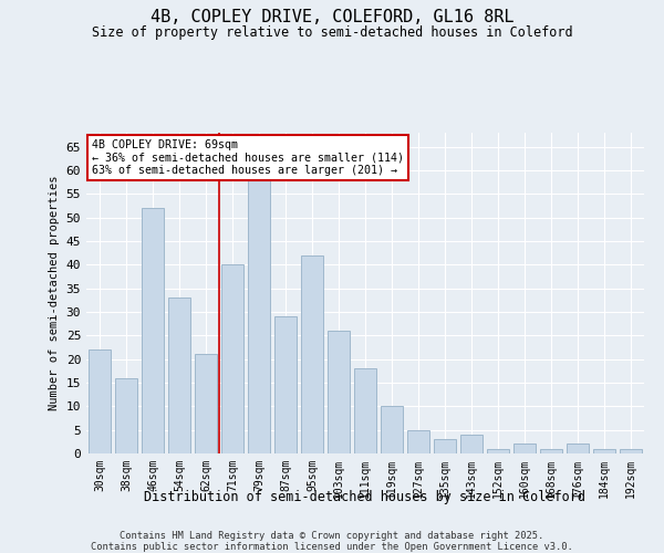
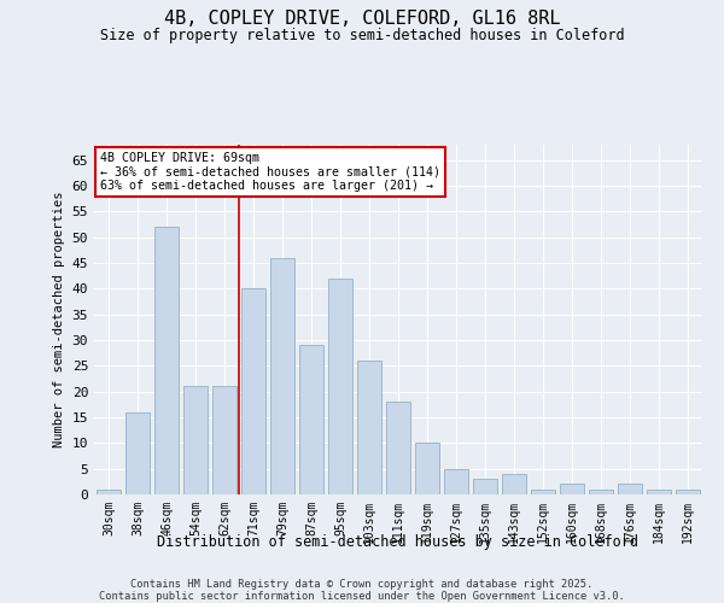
30sqm: 22 -> 1
54sqm: 33 -> 21
79sqm: 58 -> 46
